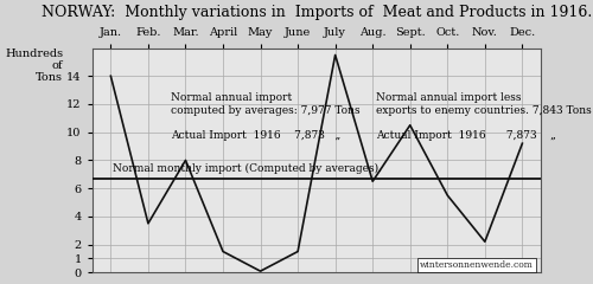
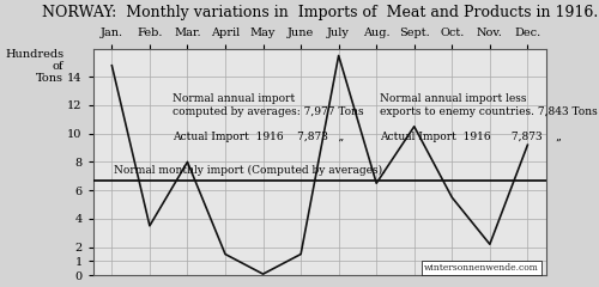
Jan.: 14.0 -> 14.8
